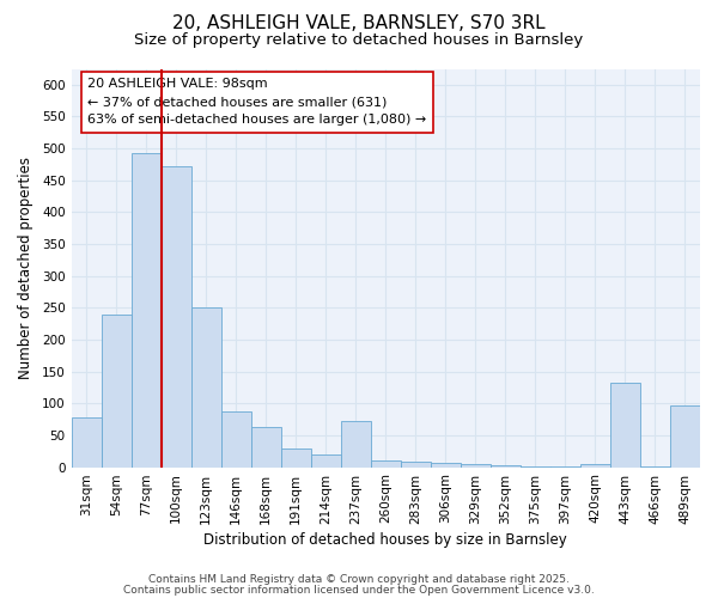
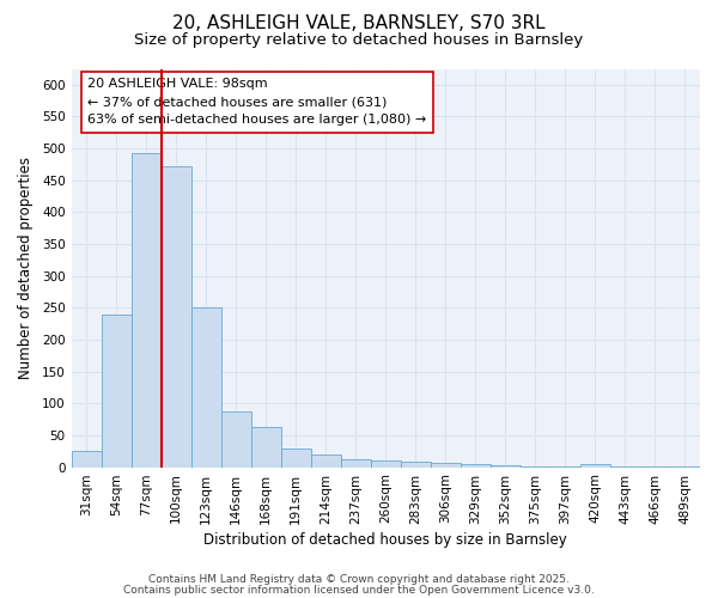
31sqm: 78 -> 25
237sqm: 72 -> 13
443sqm: 132 -> 1
489sqm: 96 -> 1
